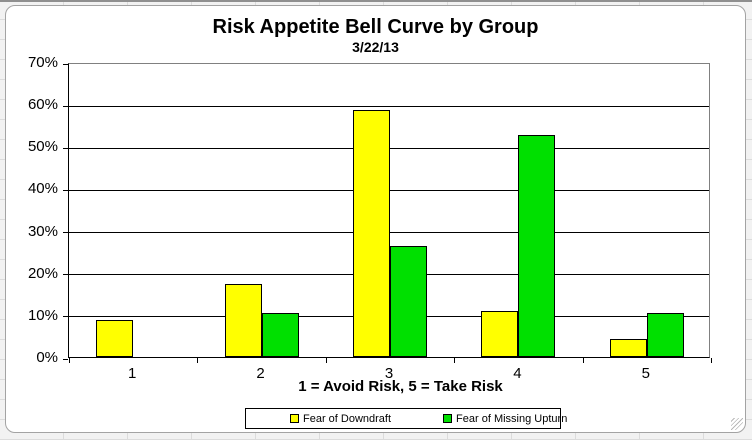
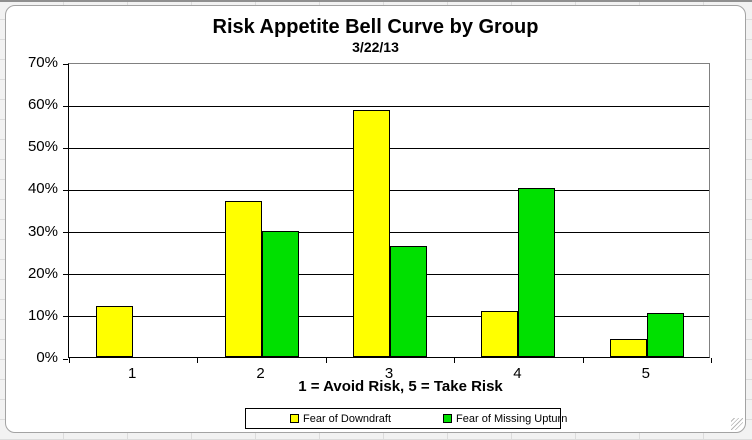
Fear of Downdraft/1: 9% -> 12%
Fear of Downdraft/2: 17% -> 37%
Fear of Missing Upturn/2: 10% -> 30%
Fear of Missing Upturn/4: 53% -> 40%
